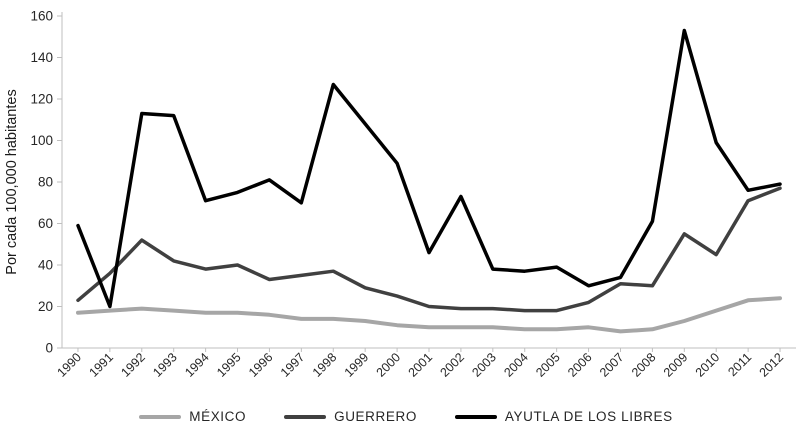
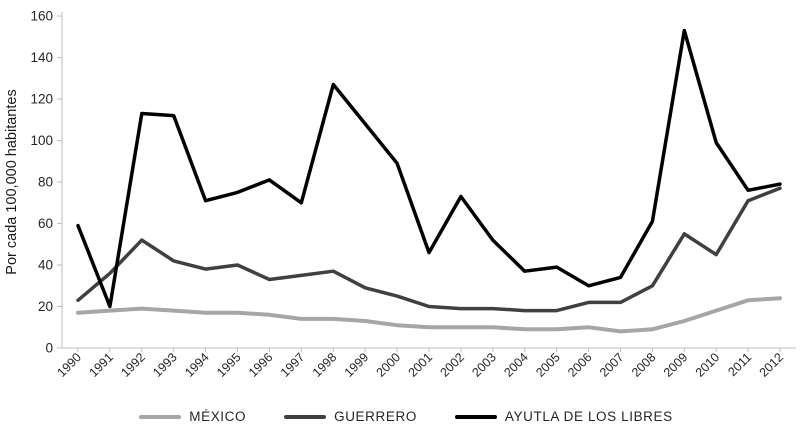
AYUTLA DE LOS LIBRES/2003: 38 -> 52
GUERRERO/2007: 31 -> 22
